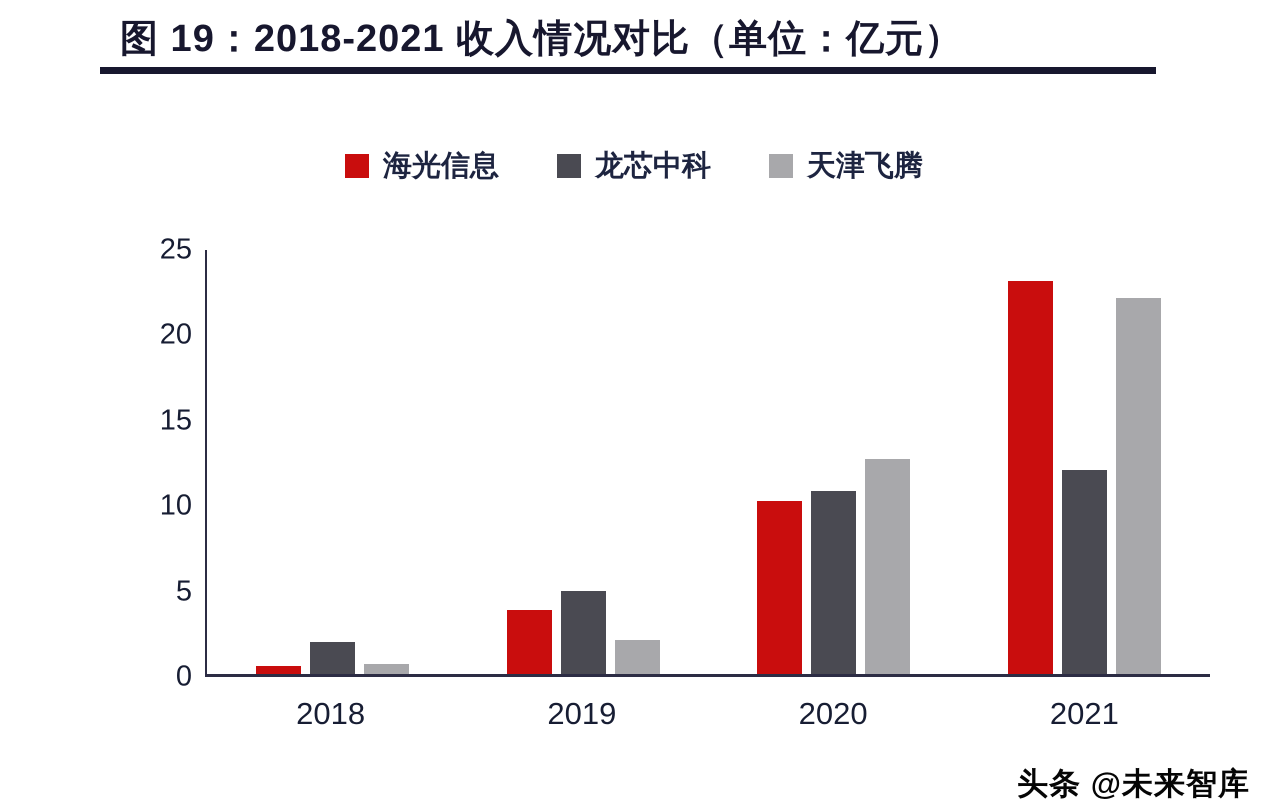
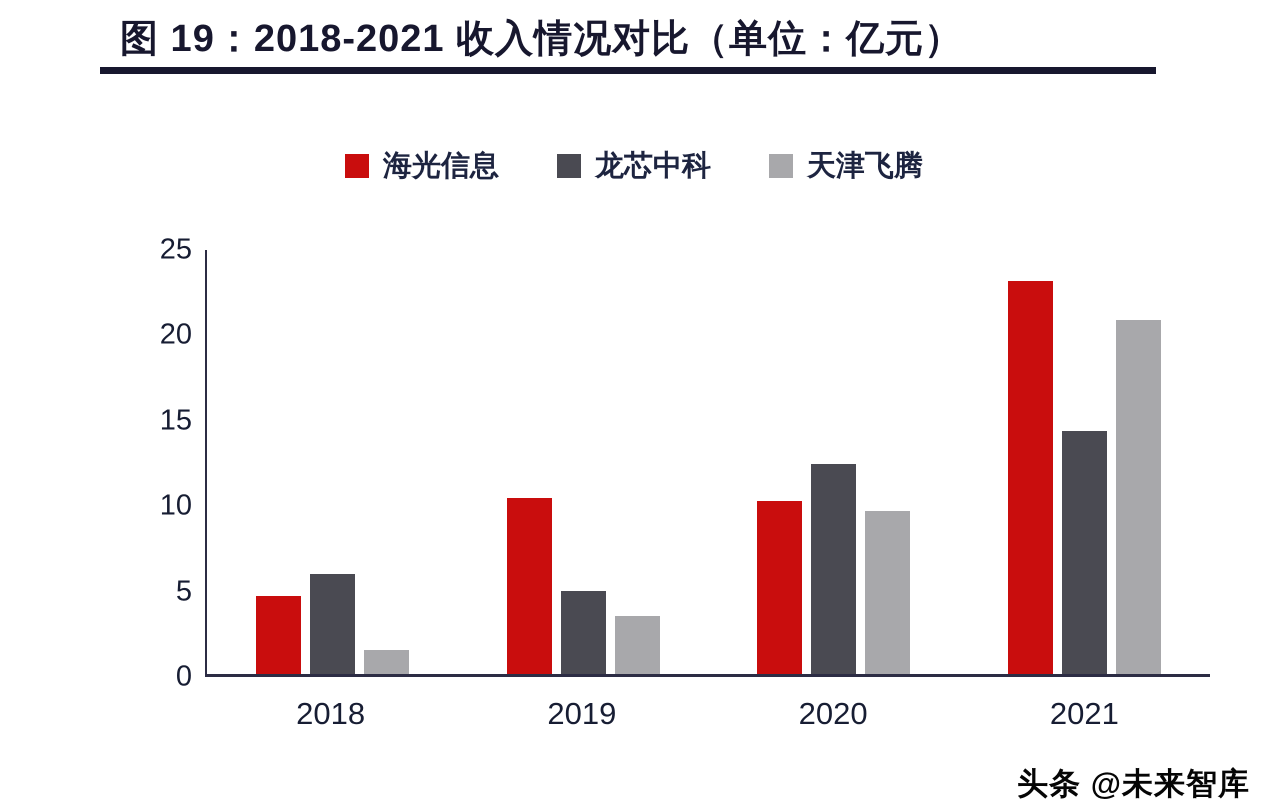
海光信息/2018: 0.5 -> 4.6
龙芯中科/2018: 1.9 -> 5.9
天津飞腾/2018: 0.6 -> 1.4
海光信息/2019: 3.8 -> 10.4
天津飞腾/2019: 2.0 -> 3.4
龙芯中科/2020: 10.8 -> 12.4
天津飞腾/2020: 12.7 -> 9.6
龙芯中科/2021: 12.0 -> 14.3
天津飞腾/2021: 22.2 -> 20.9
